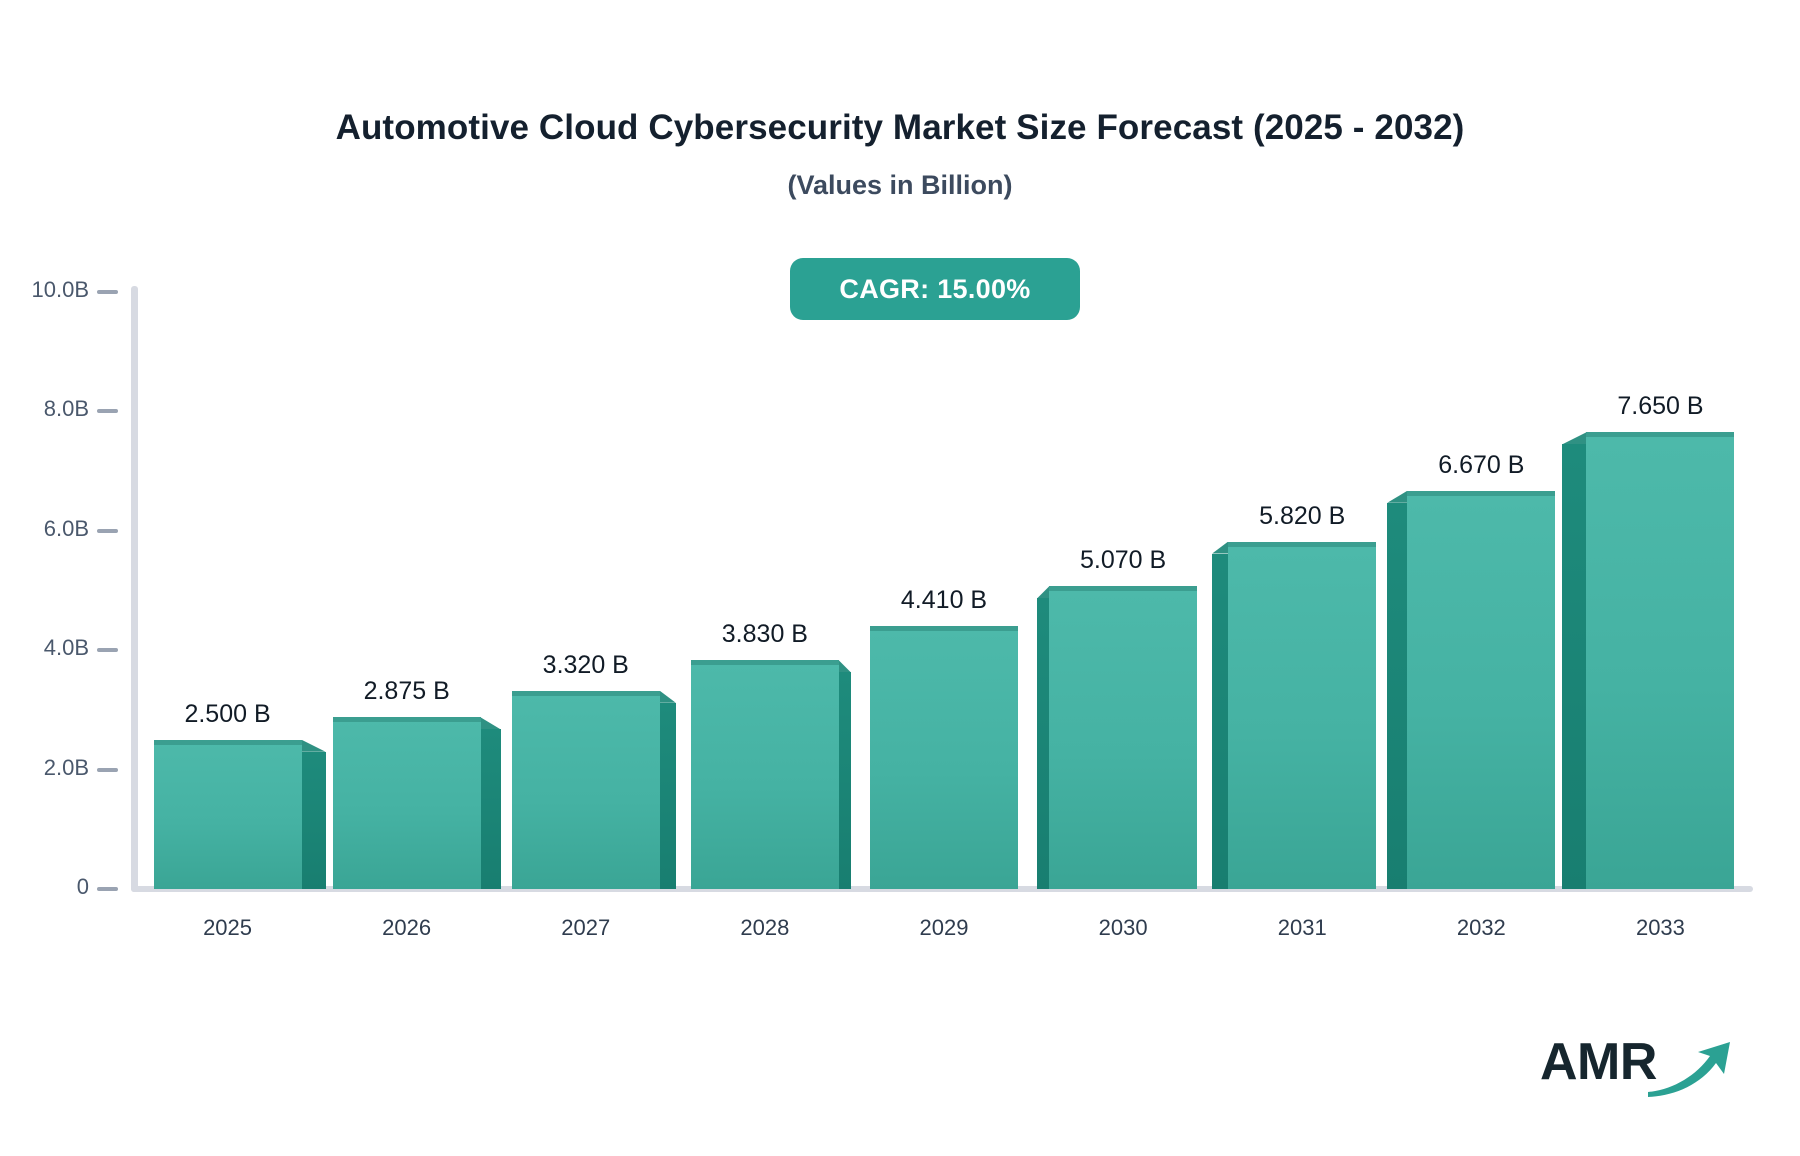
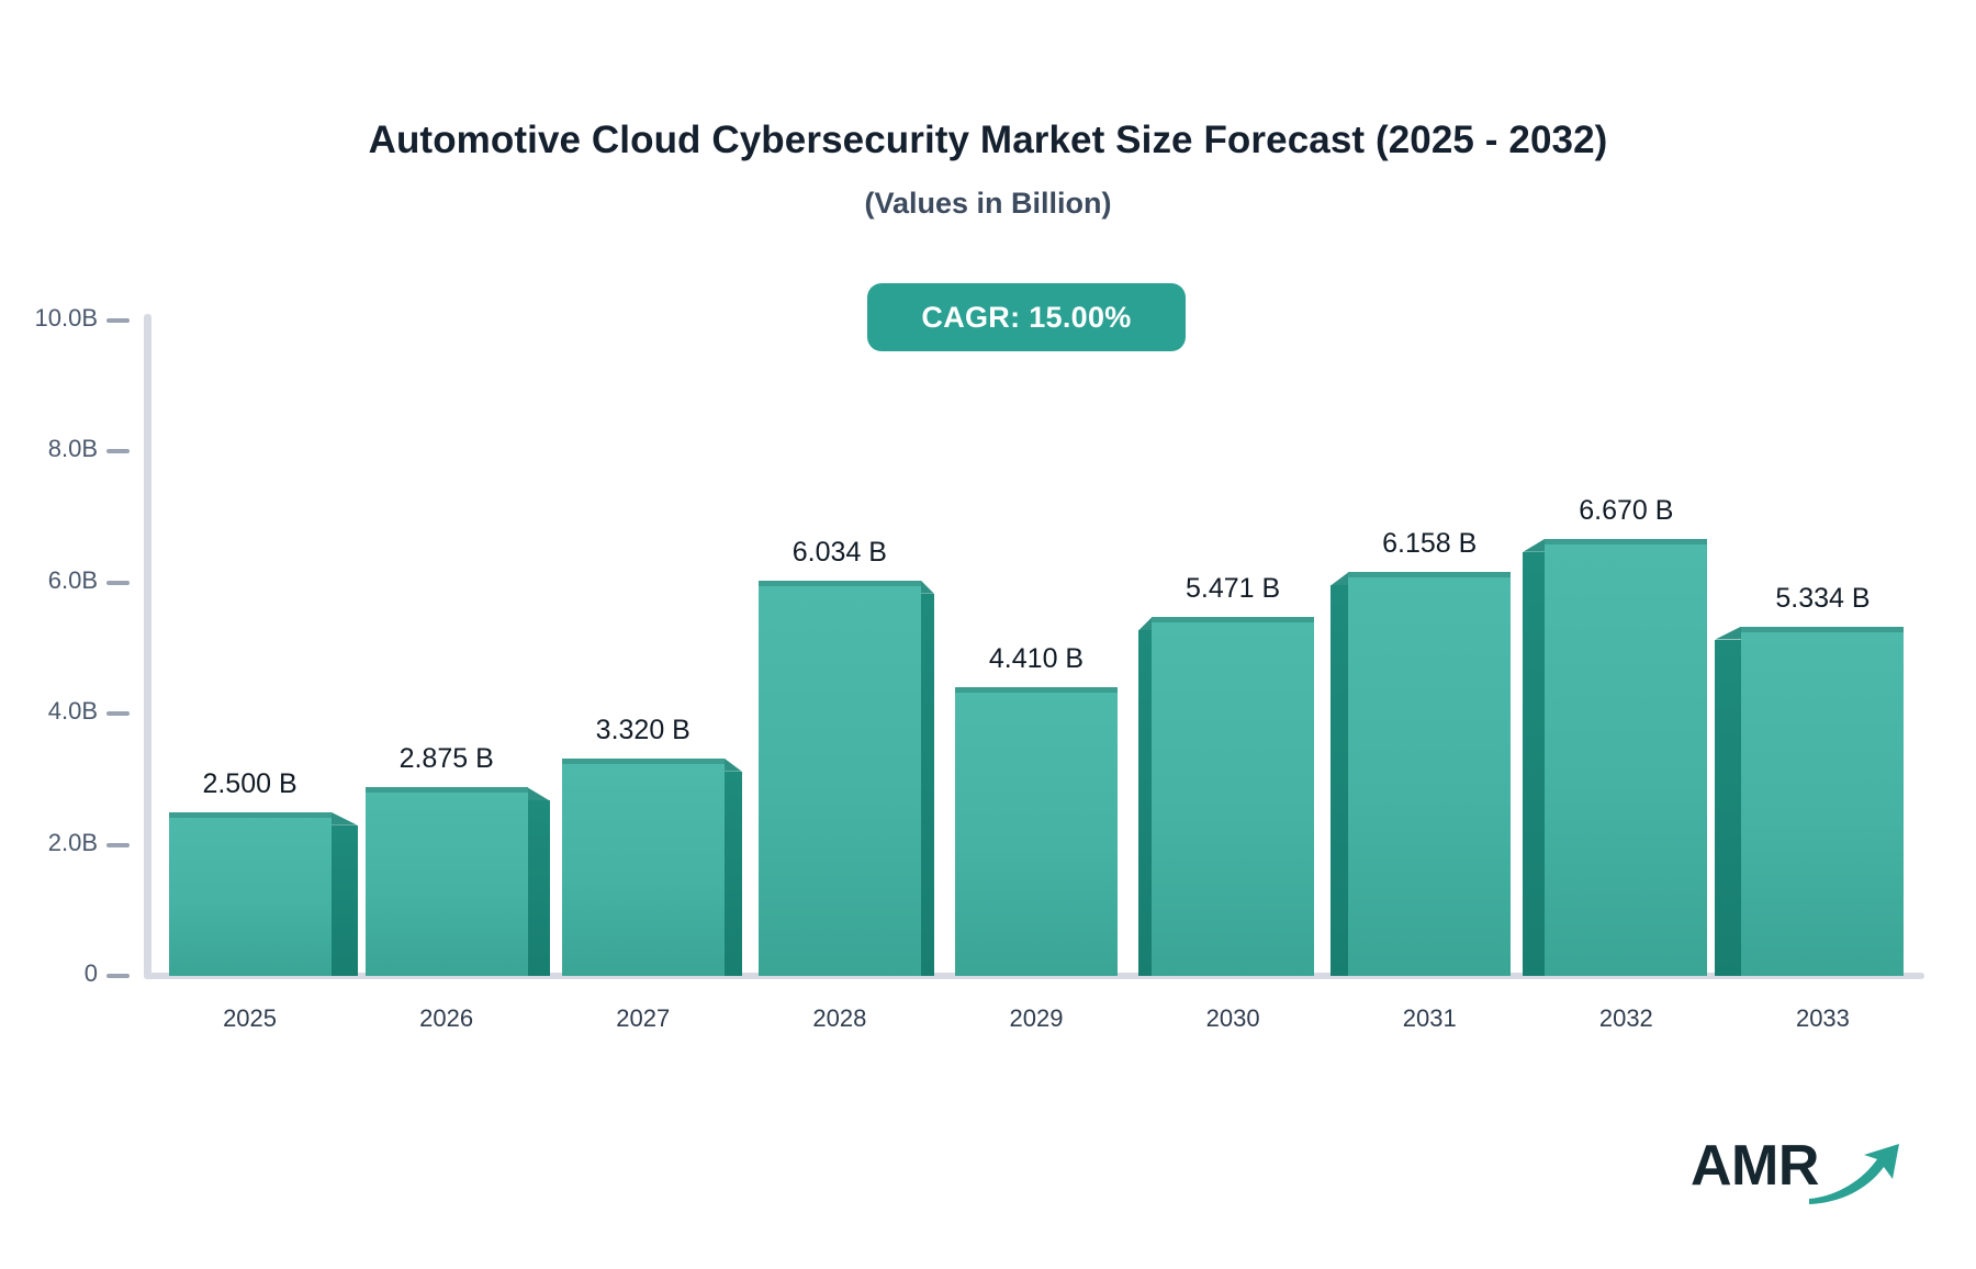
2028: 3.830 -> 6.034
2030: 5.070 -> 5.471
2031: 5.820 -> 6.158
2033: 7.650 -> 5.334
